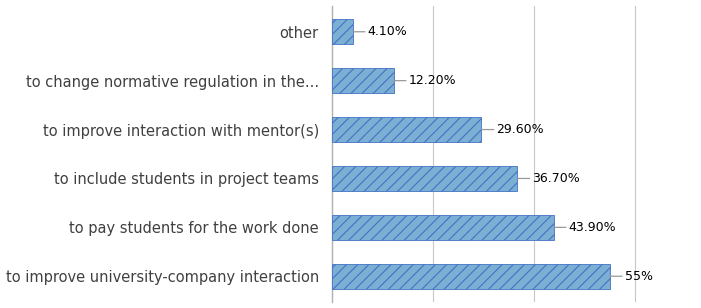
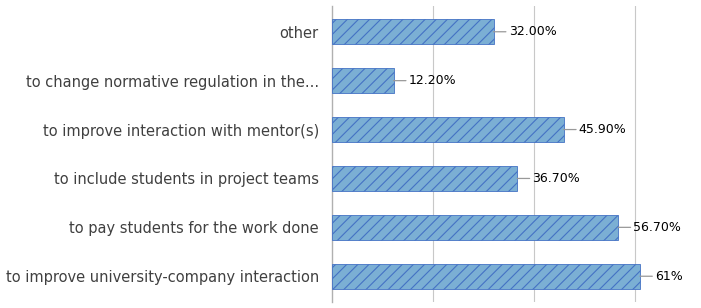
other: 4.10% -> 32.00%
to improve interaction with mentor(s): 29.60% -> 45.90%
to pay students for the work done: 43.90% -> 56.70%
to improve university-company interaction: 55% -> 61%
